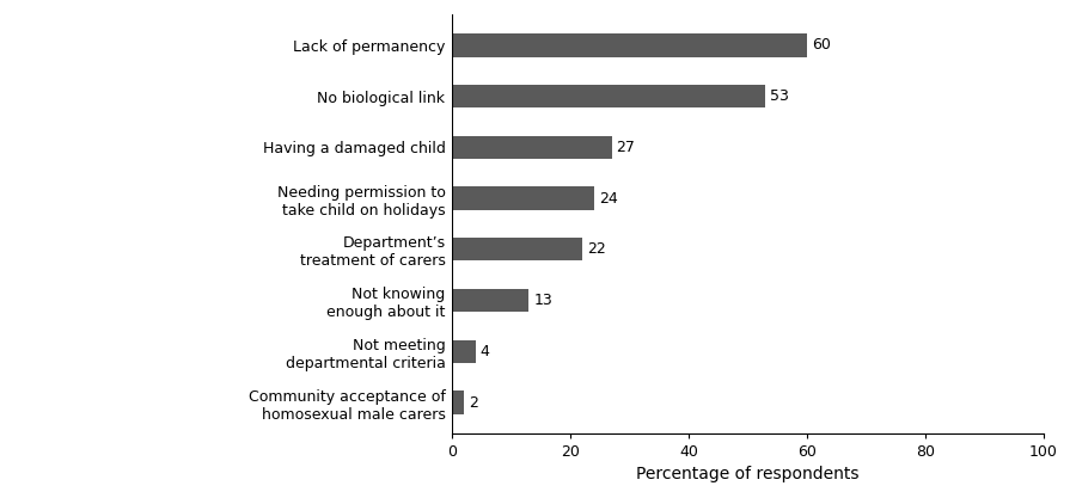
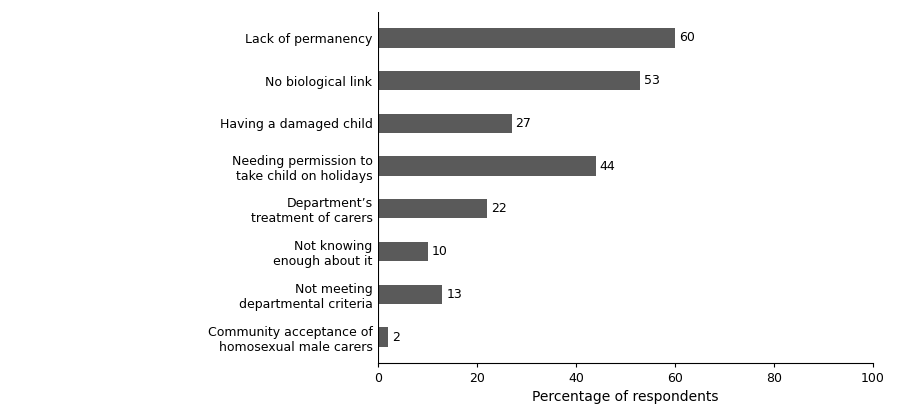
Needing permission to take child on holidays: 24 -> 44
Not knowing enough about it: 13 -> 10
Not meeting departmental criteria: 4 -> 13
